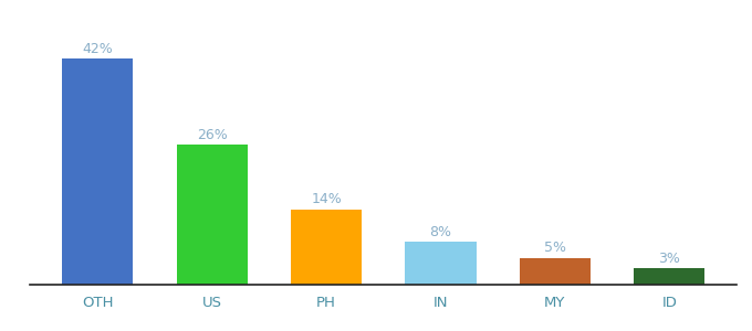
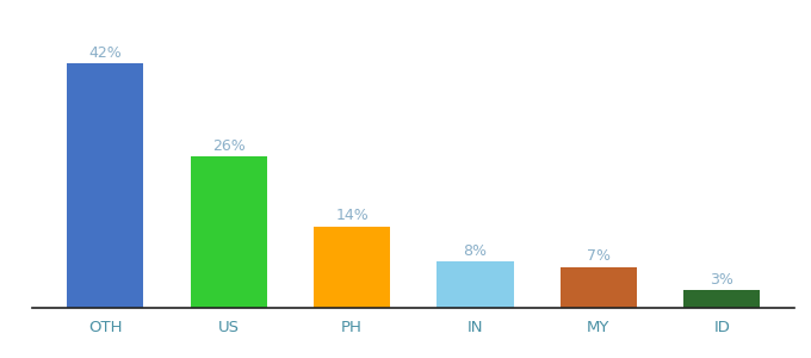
MY: 5% -> 7%
